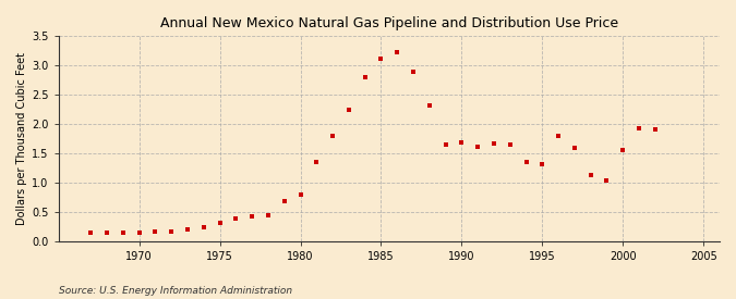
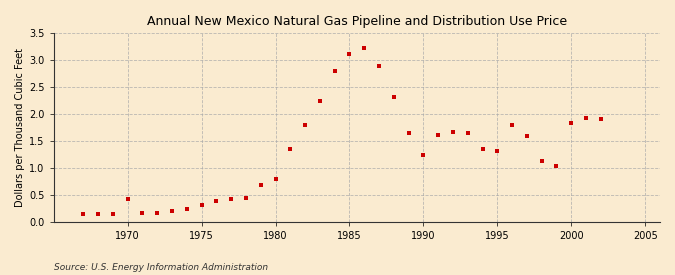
1970: 0.15 -> 0.42
1990: 1.68 -> 1.24
2000: 1.56 -> 1.84
